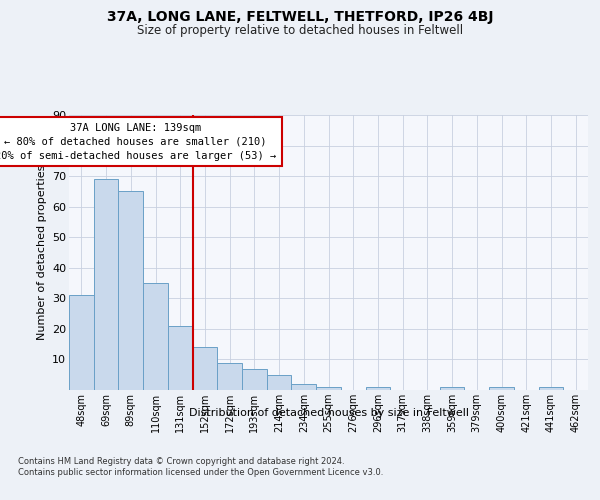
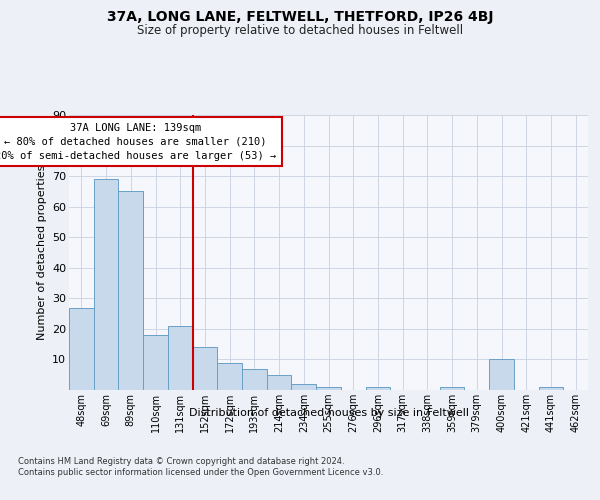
48sqm: 31 -> 27
110sqm: 35 -> 18
400sqm: 1 -> 10
